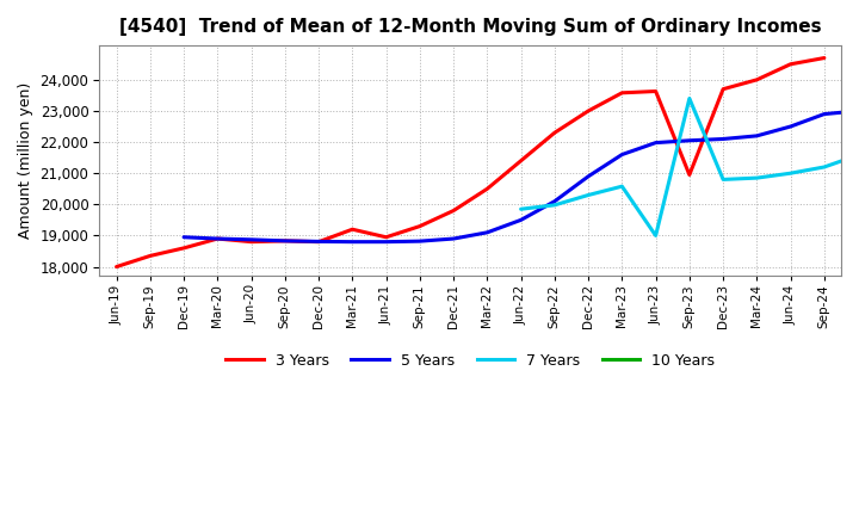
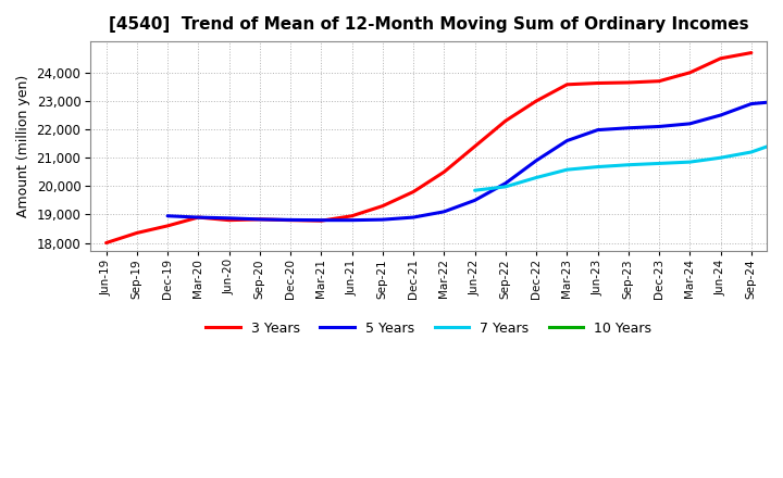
3 Years/Mar-21: 19,200 -> 18,780
7 Years/Jun-23: 19,000 -> 20,680
3 Years/Sep-23: 20,950 -> 23,650
7 Years/Sep-23: 23,400 -> 20,750
